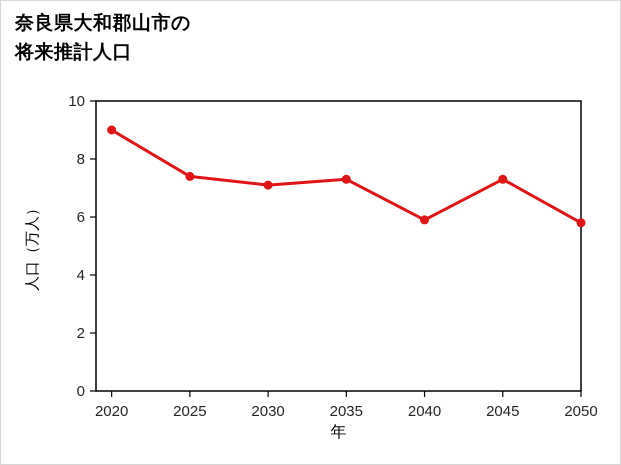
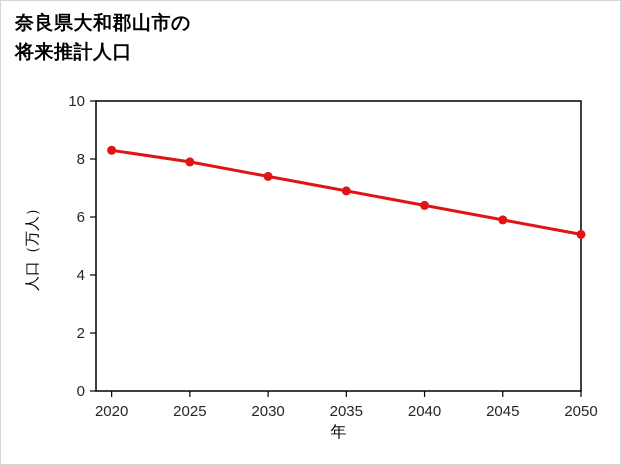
2020: 9.0 -> 8.3
2025: 7.4 -> 7.9
2030: 7.1 -> 7.4
2035: 7.3 -> 6.9
2040: 5.9 -> 6.4
2045: 7.3 -> 5.9
2050: 5.8 -> 5.4
